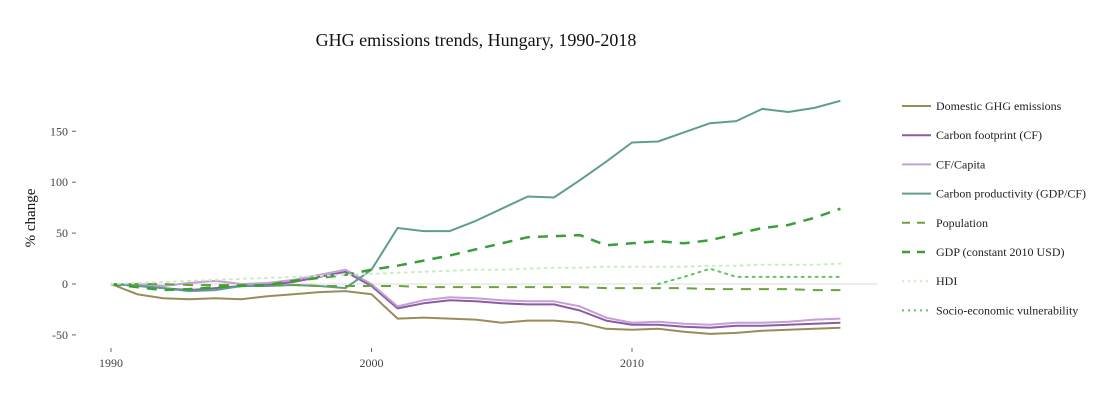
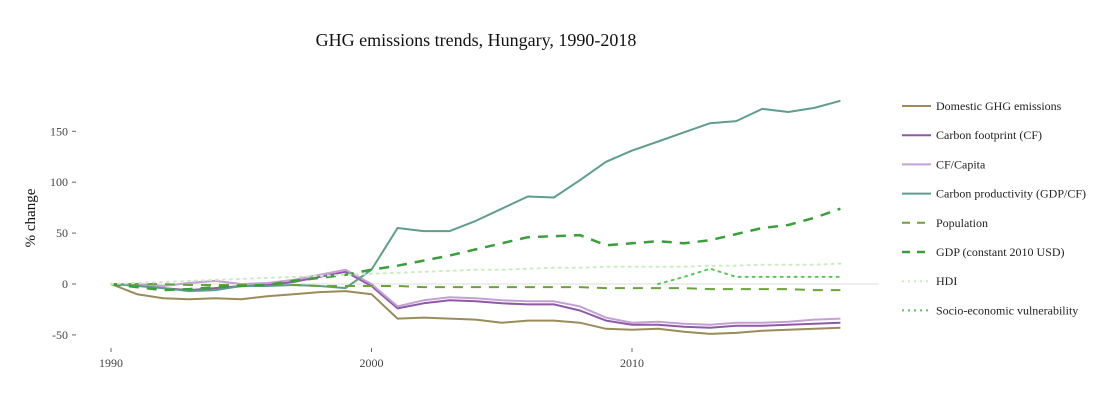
Carbon productivity (GDP/CF)/2010: 139 -> 131
